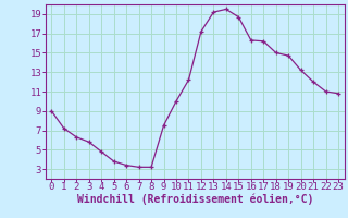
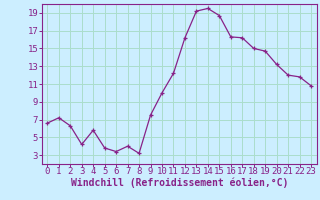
0: 9.0 -> 6.6
3: 5.8 -> 4.2
4: 4.8 -> 5.8
7: 3.2 -> 4.0
12: 17.2 -> 16.2
22: 11.0 -> 11.8
